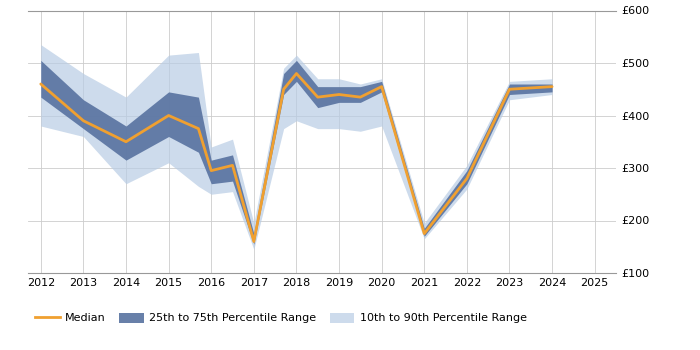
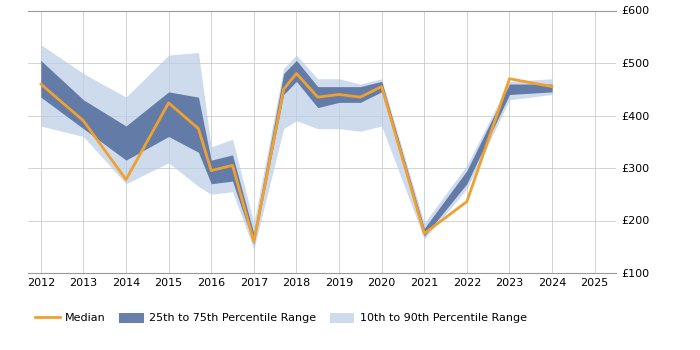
Median/2014: £350 -> £278
Median/2015: £400 -> £424
Median/2022: £280 -> £236
Median/2023: £450 -> £470
